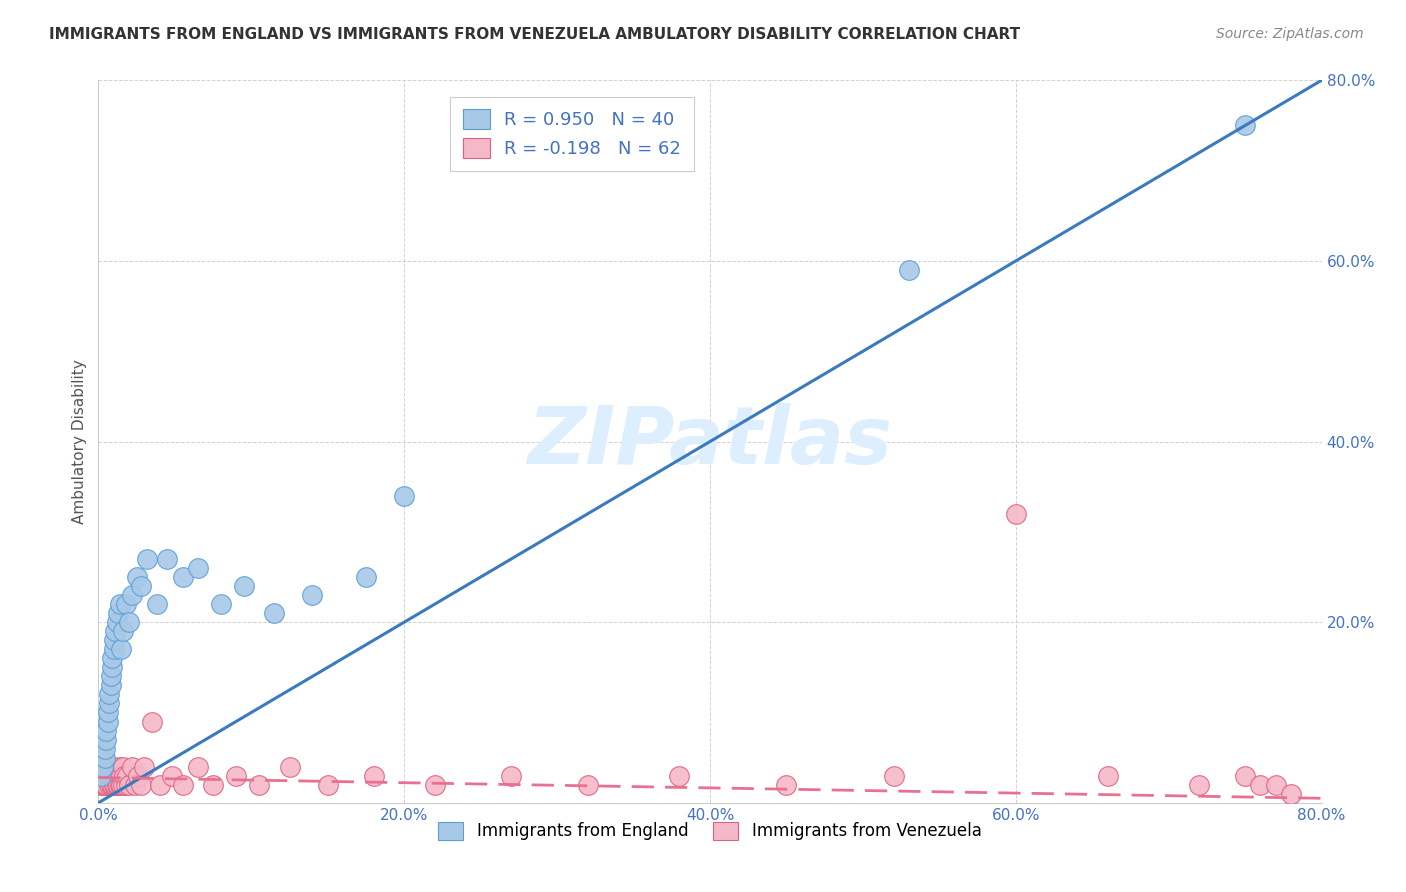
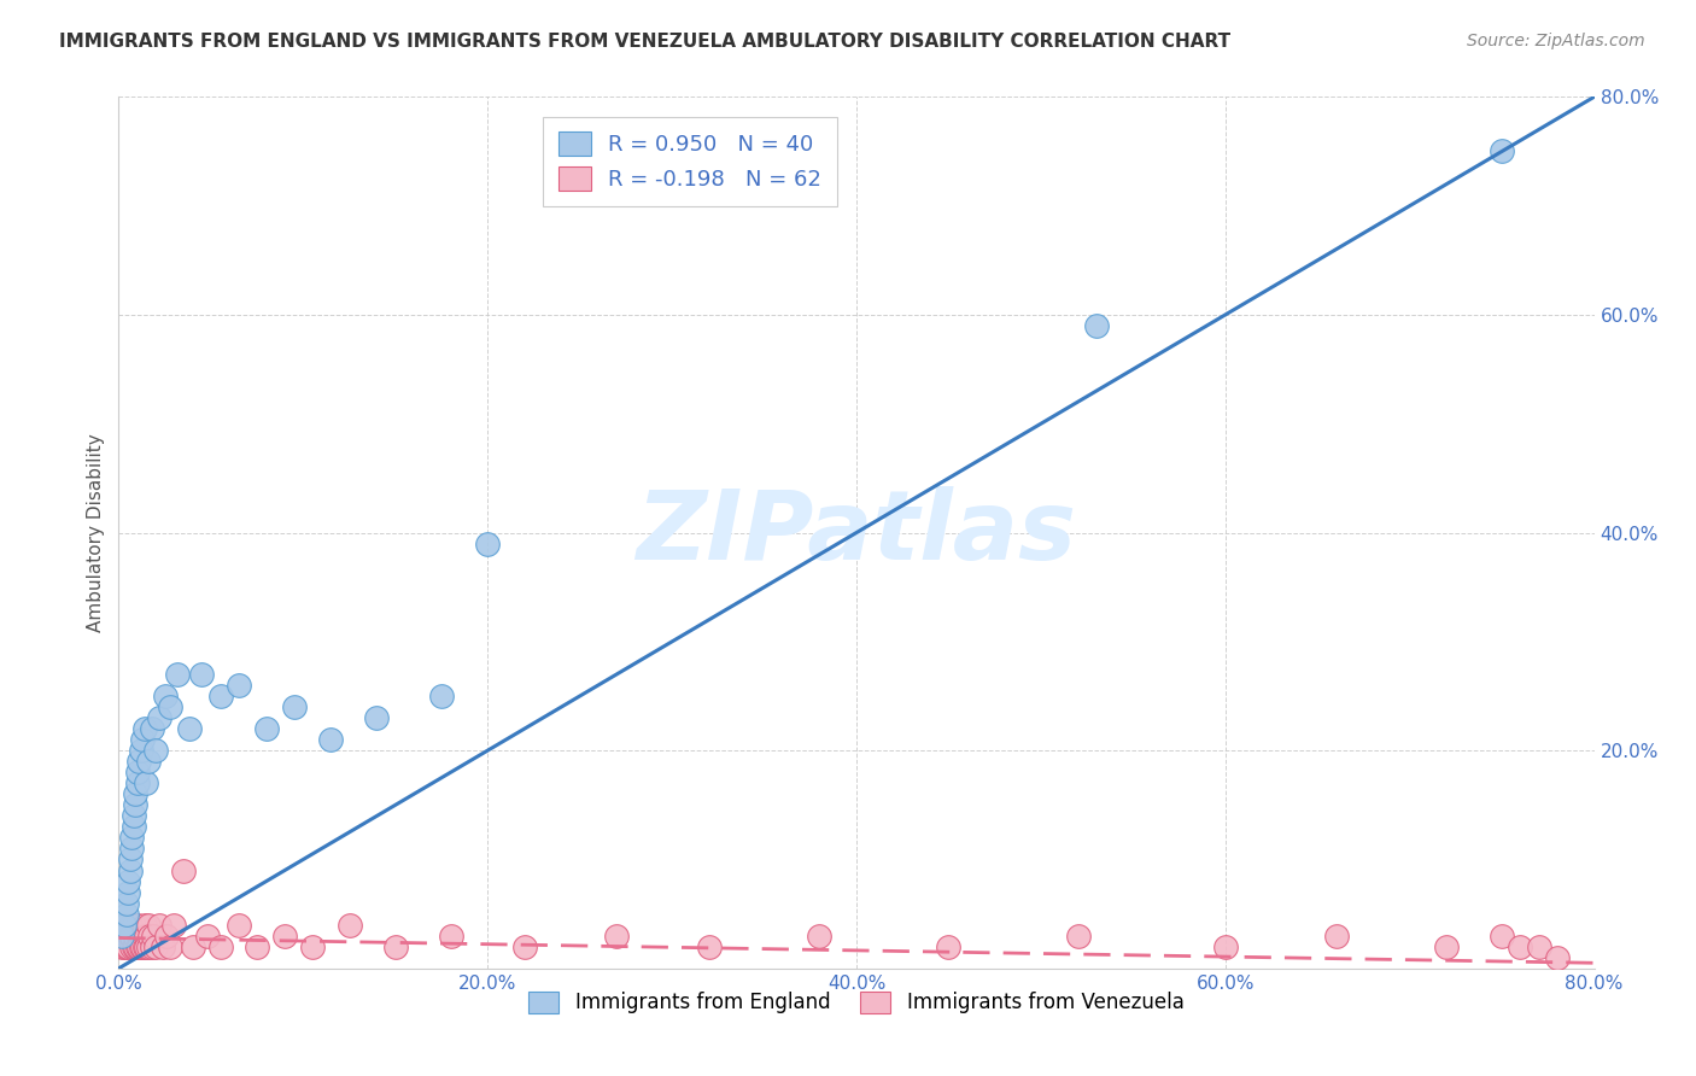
Immigrants from England/20.0%: 34% -> 39%
Immigrants from Venezuela/60.0%: 32% -> 2%
